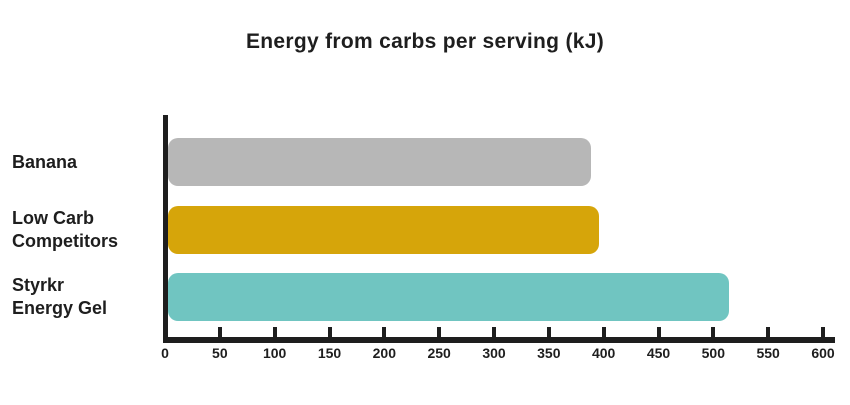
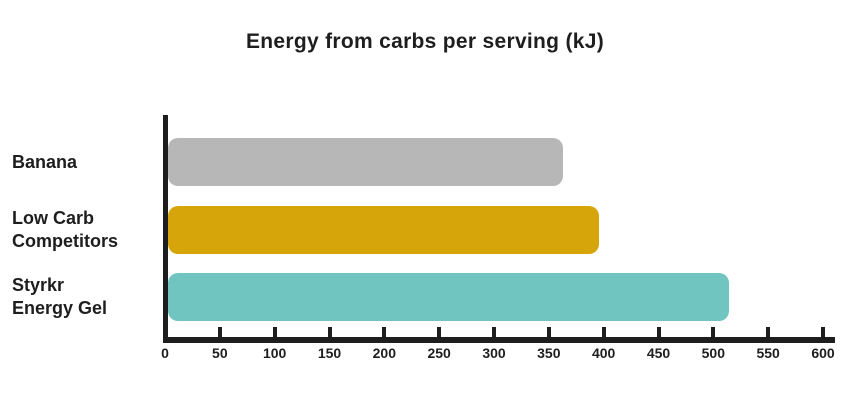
Banana: 388 -> 363
